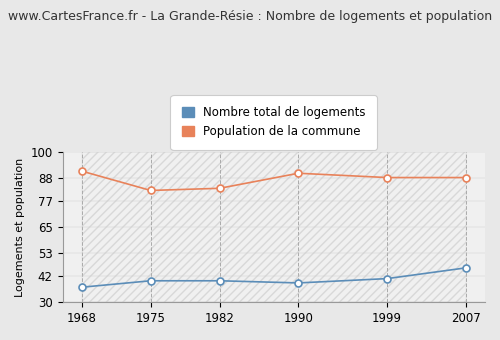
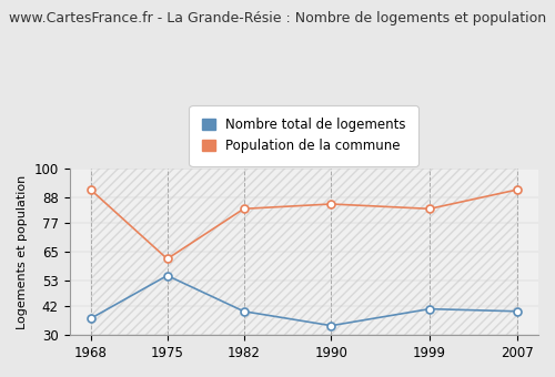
Nombre total de logements/1975: 40 -> 55
Population de la commune/1975: 82 -> 62
Nombre total de logements/1990: 39 -> 34
Population de la commune/1990: 90 -> 85
Population de la commune/1999: 88 -> 83
Nombre total de logements/2007: 46 -> 40
Population de la commune/2007: 88 -> 91
